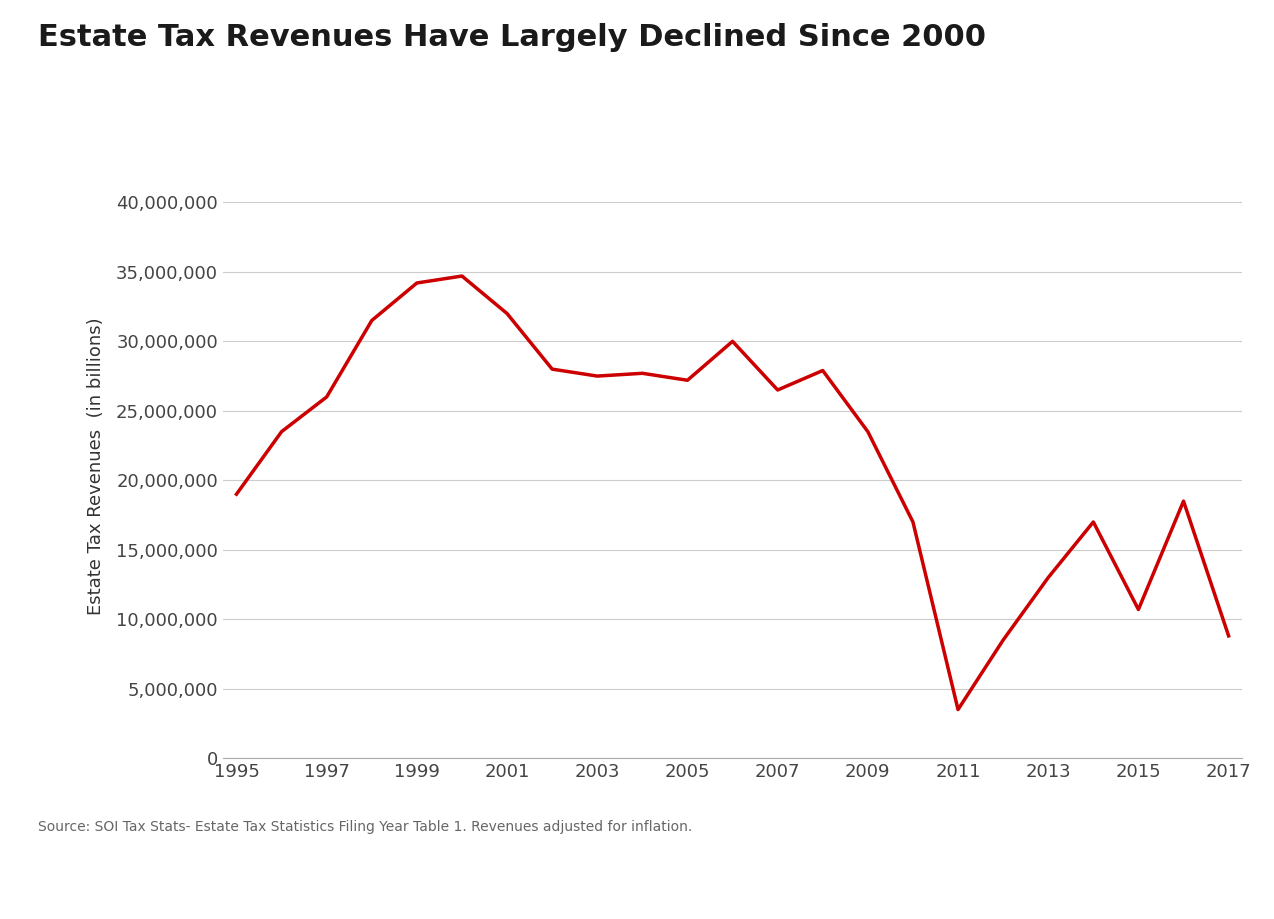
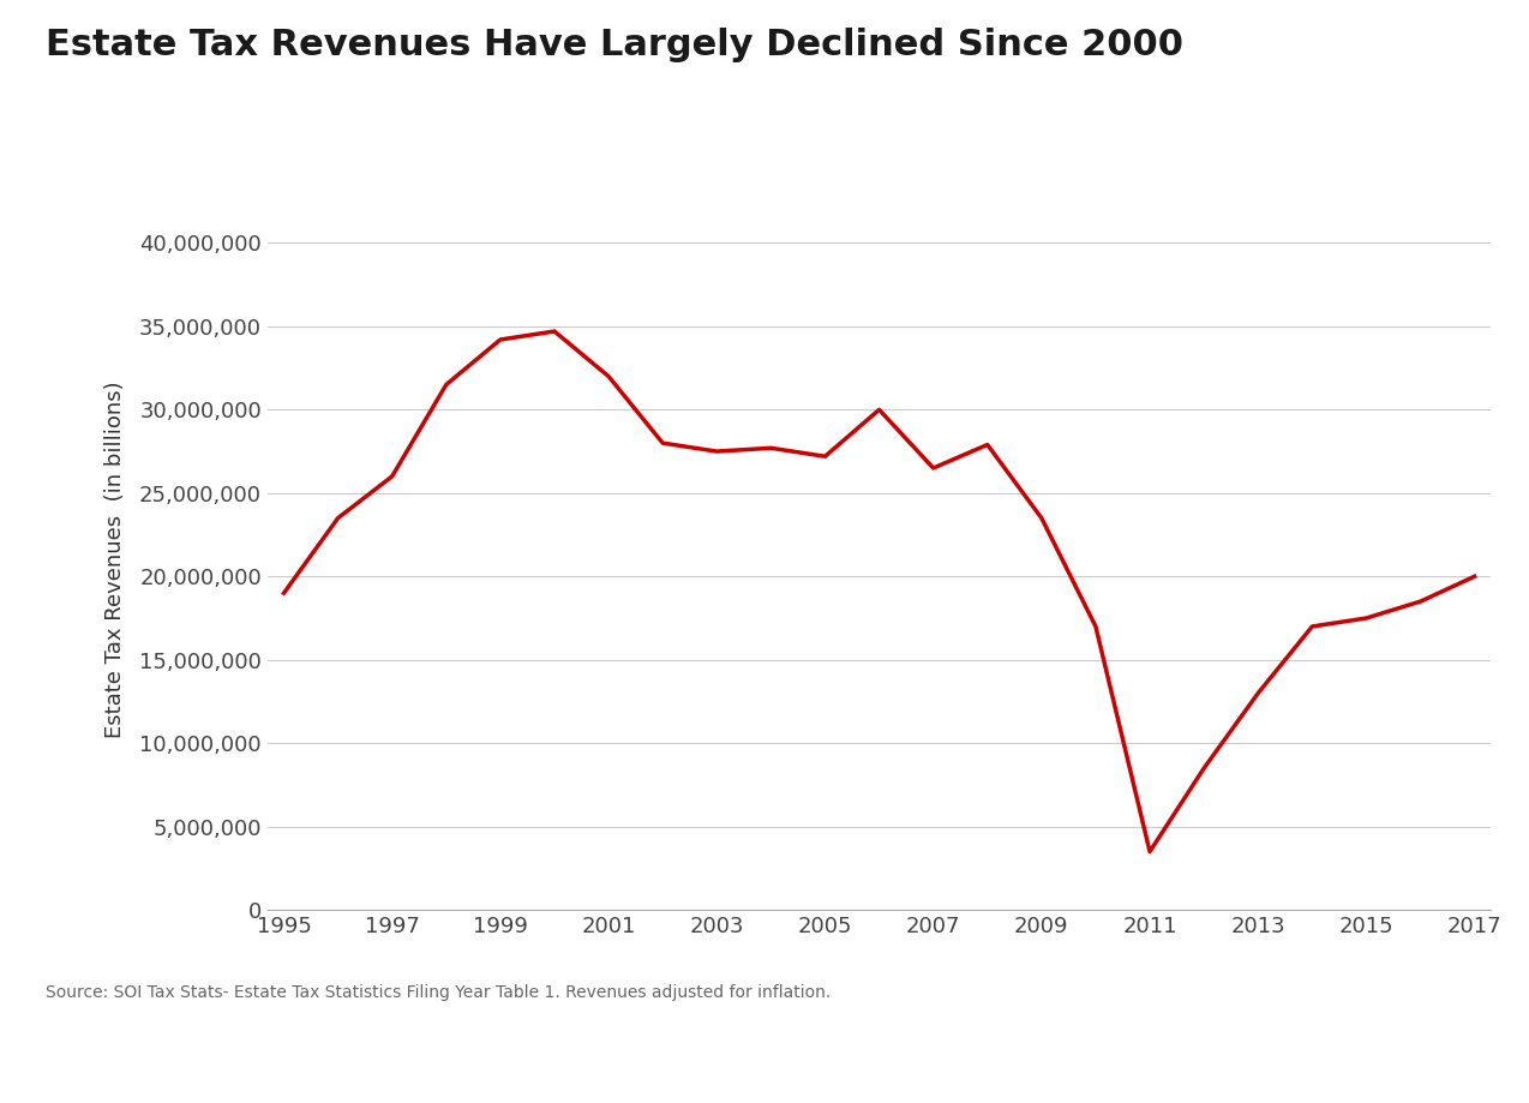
2015: 10,700,000 -> 17,500,000
2017: 8,800,000 -> 20,000,000
